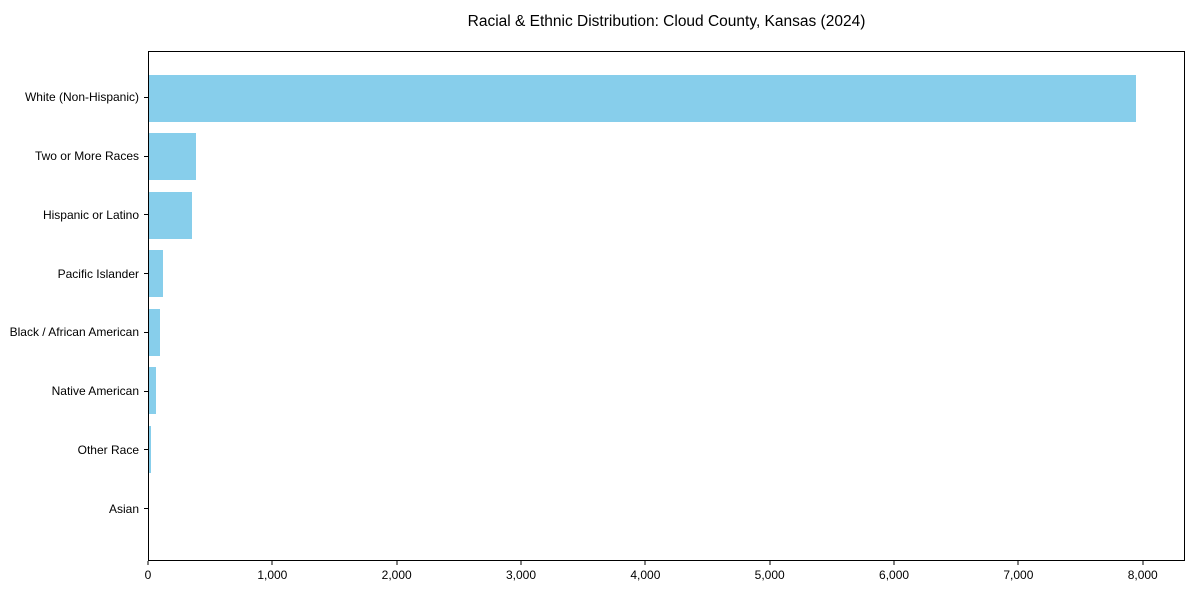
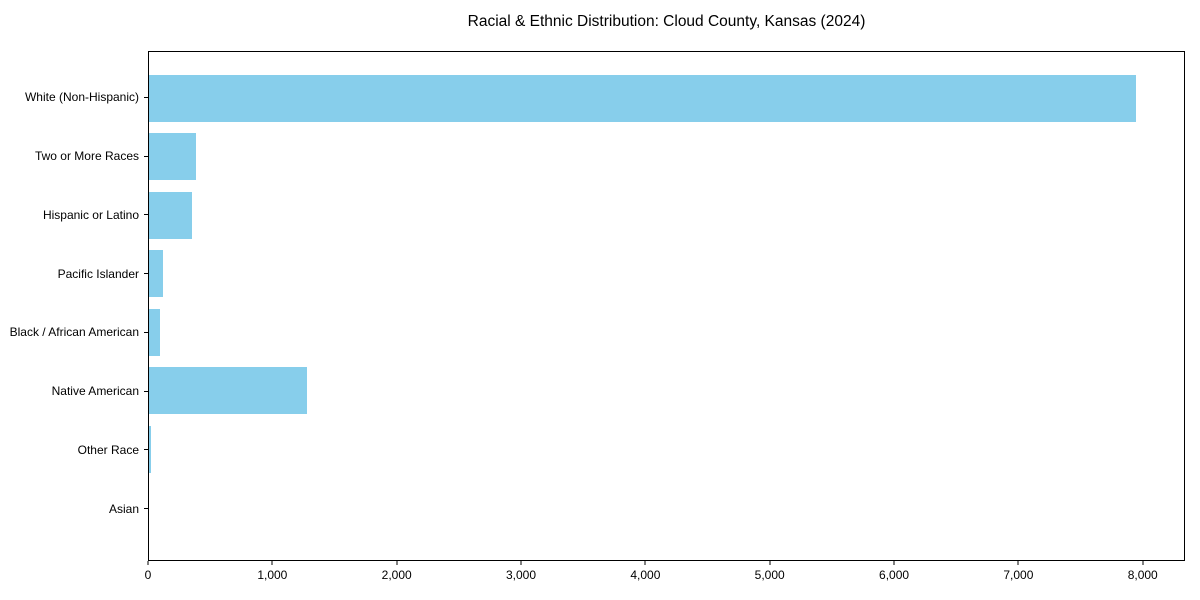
Native American: 60 -> 1270
